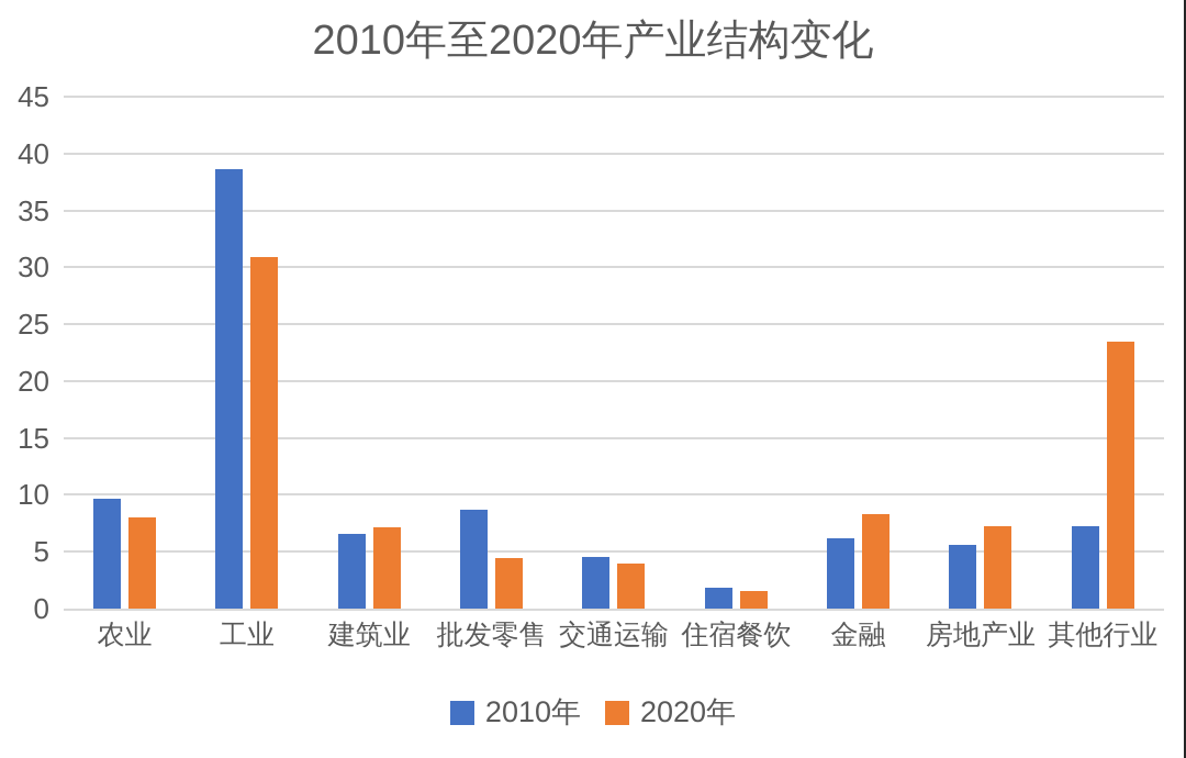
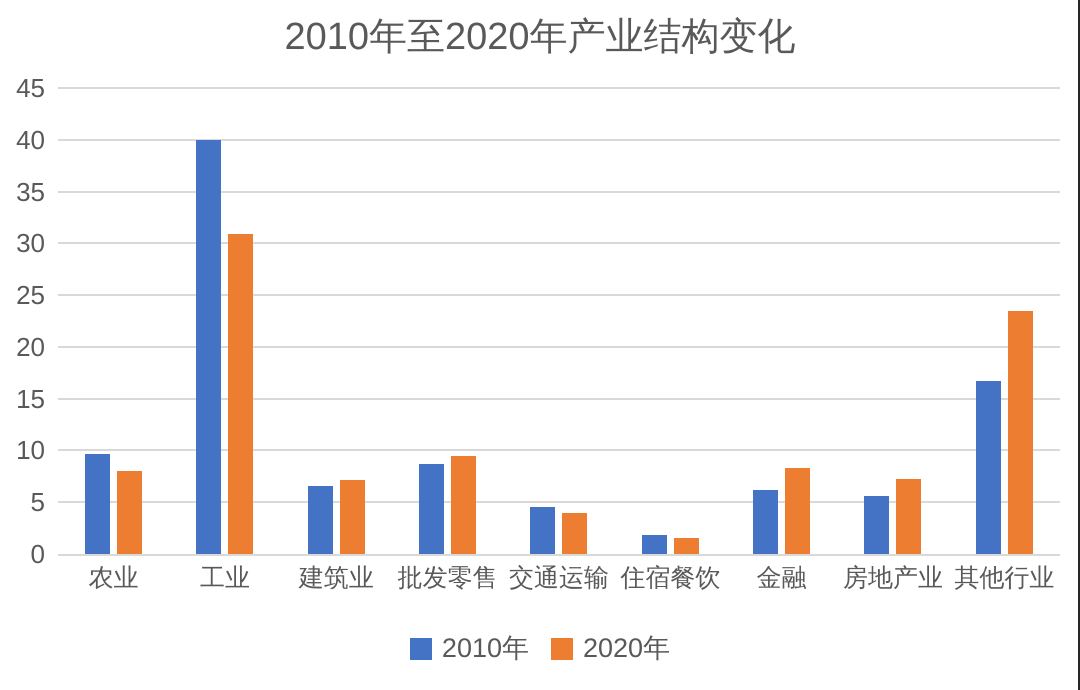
2010年/工业: 38.6 -> 40.0
2020年/批发零售: 4.4 -> 9.5
2010年/其他行业: 7.2 -> 16.7
